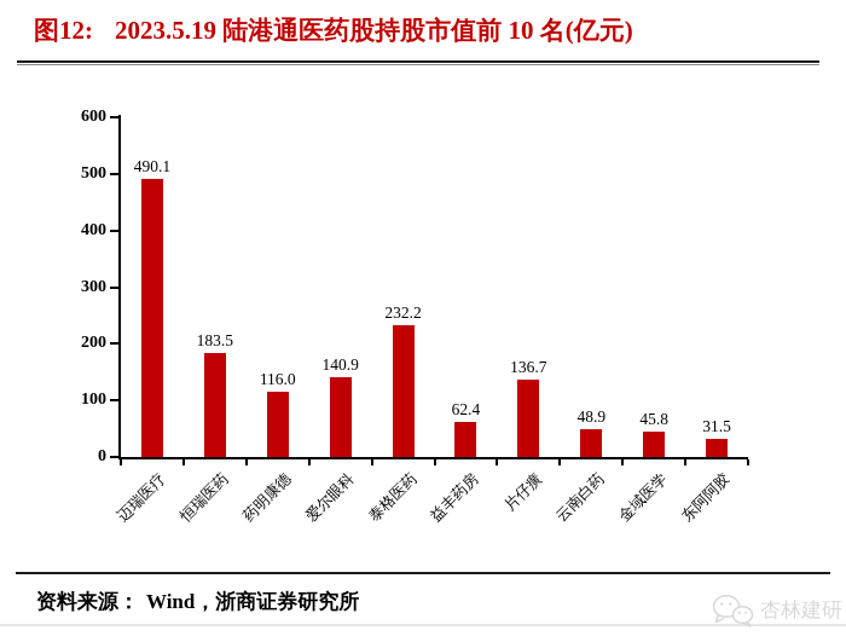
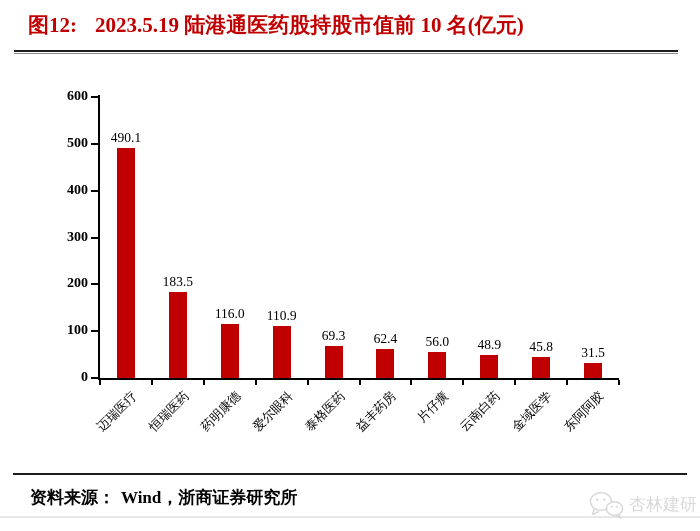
爱尔眼科: 140.9 -> 110.9
泰格医药: 232.2 -> 69.3
片仔癀: 136.7 -> 56.0
